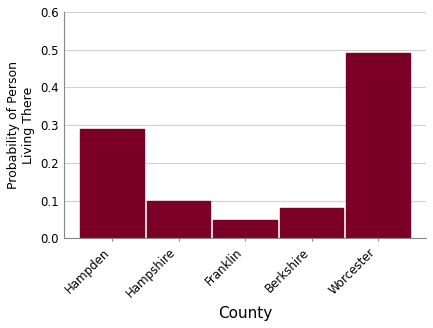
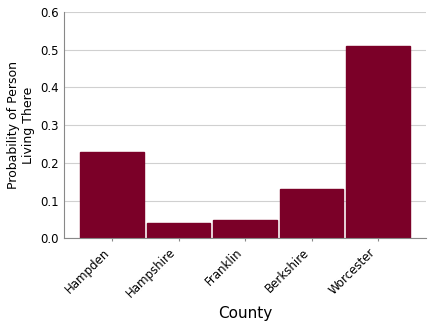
Hampden: 0.29 -> 0.23
Hampshire: 0.10 -> 0.04
Berkshire: 0.08 -> 0.13
Worcester: 0.49 -> 0.51
